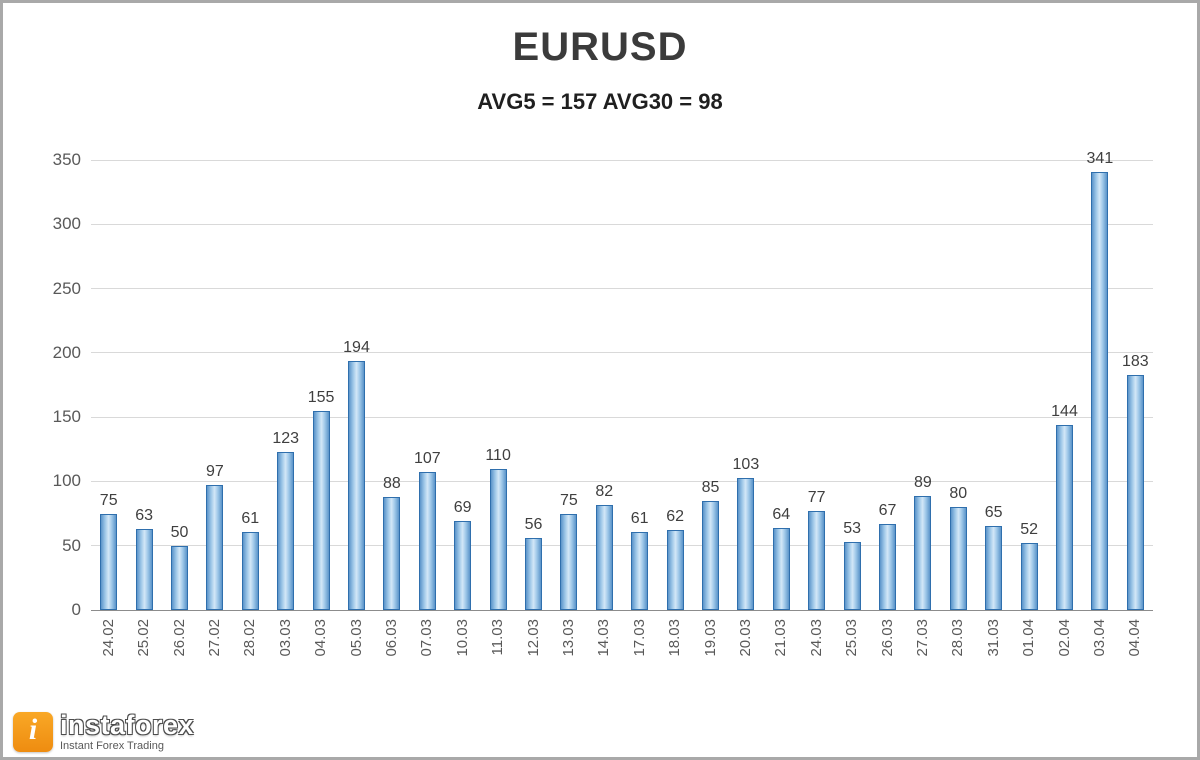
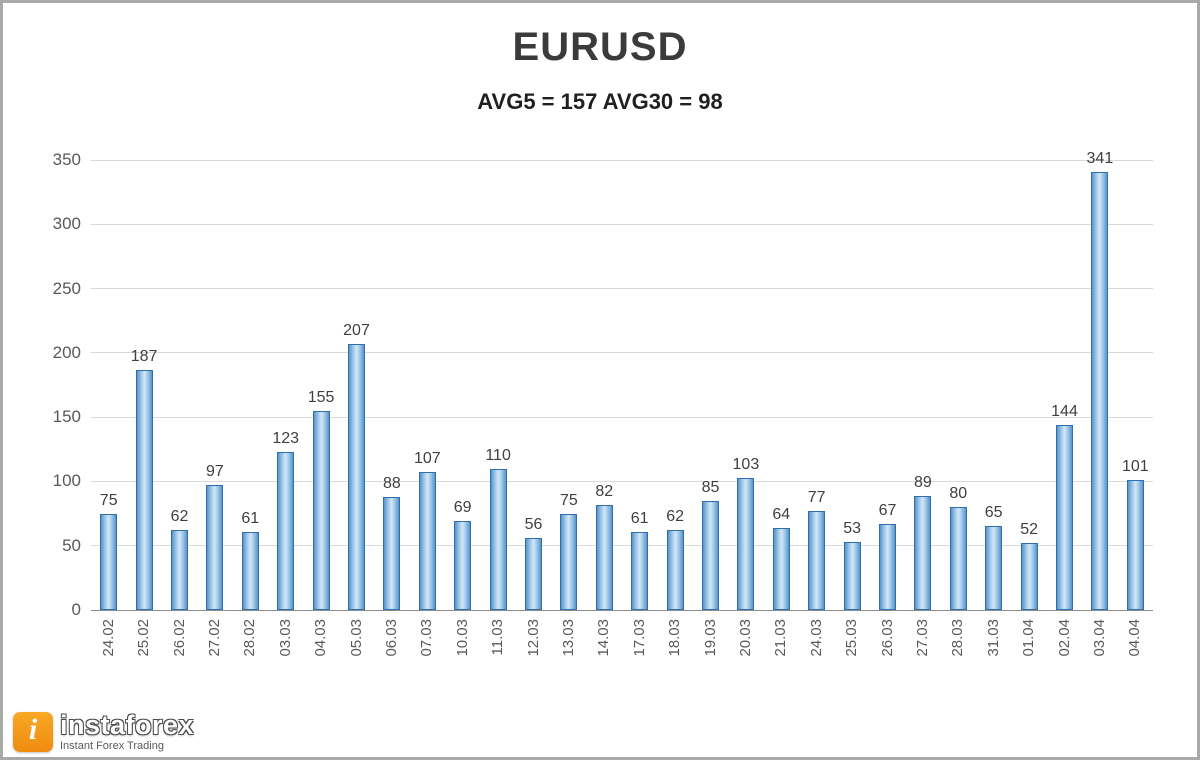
25.02: 63 -> 187
26.02: 50 -> 62
05.03: 194 -> 207
04.04: 183 -> 101
